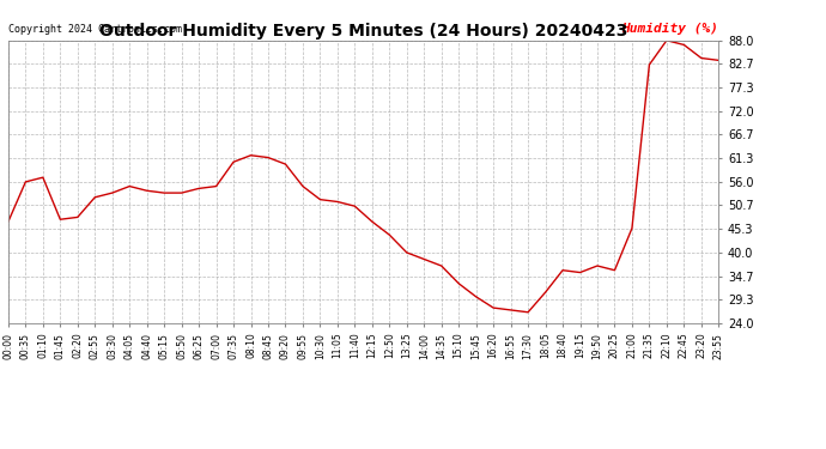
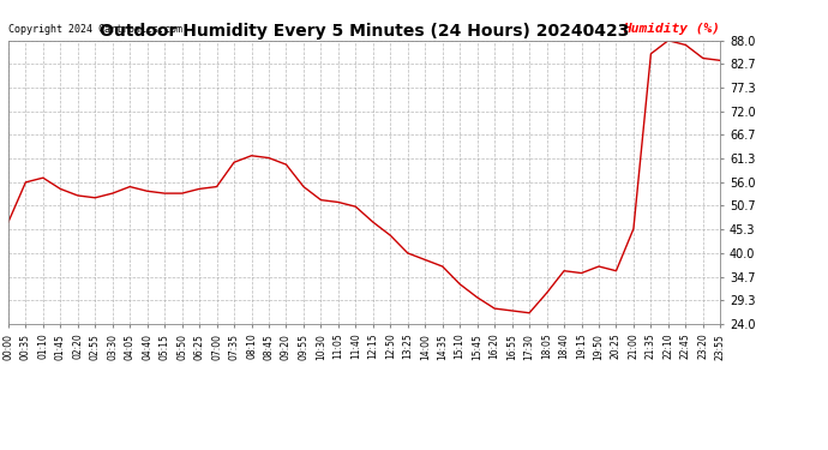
01:45: 47.5 -> 54.5
02:20: 48.0 -> 53.0
21:35: 82.5 -> 85.0
